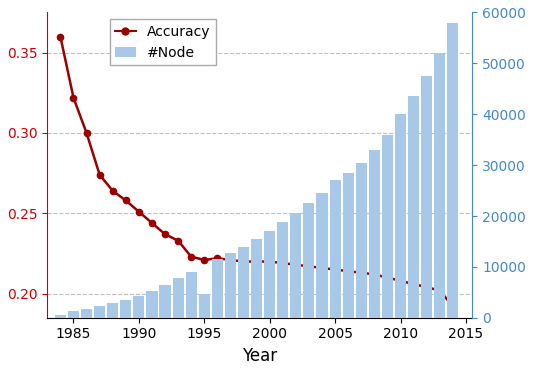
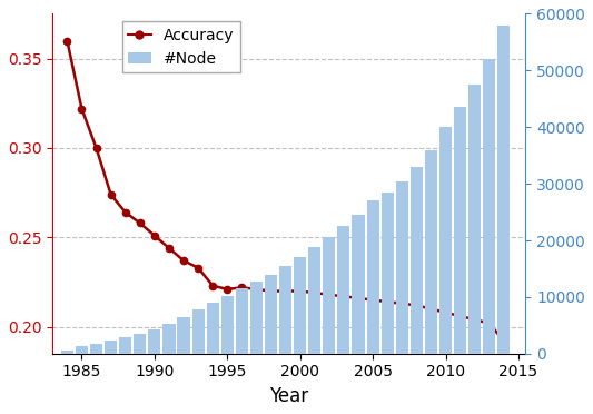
#Node/1995: 4600 -> 10200
